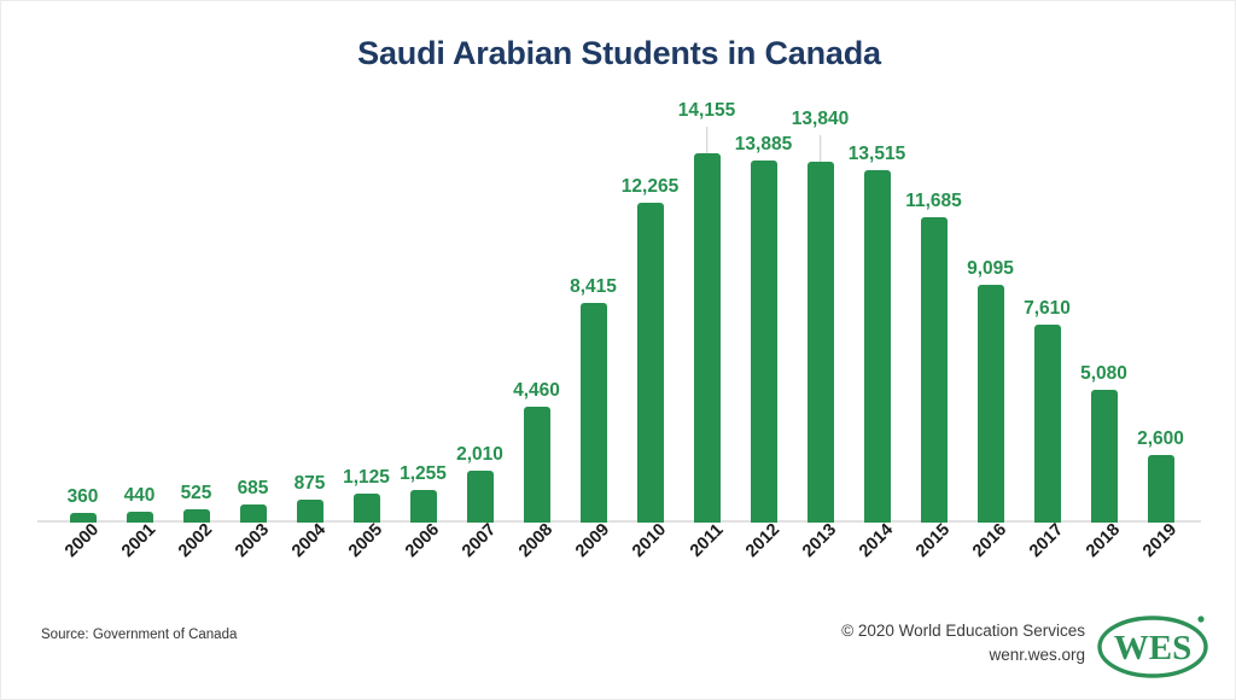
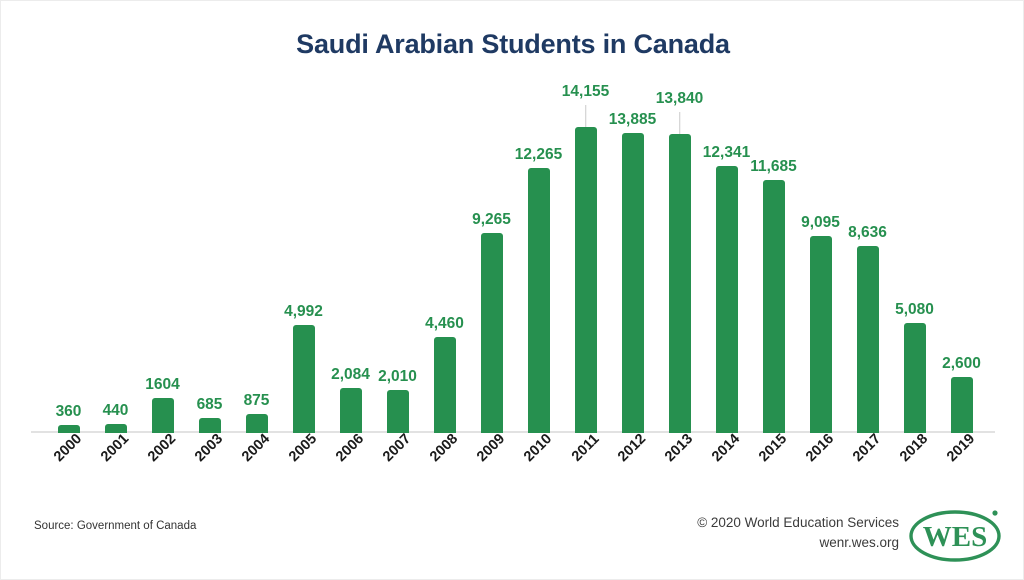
2002: 525 -> 1604
2005: 1,125 -> 4,992
2006: 1,255 -> 2,084
2009: 8,415 -> 9,265
2014: 13,515 -> 12,341
2017: 7,610 -> 8,636
